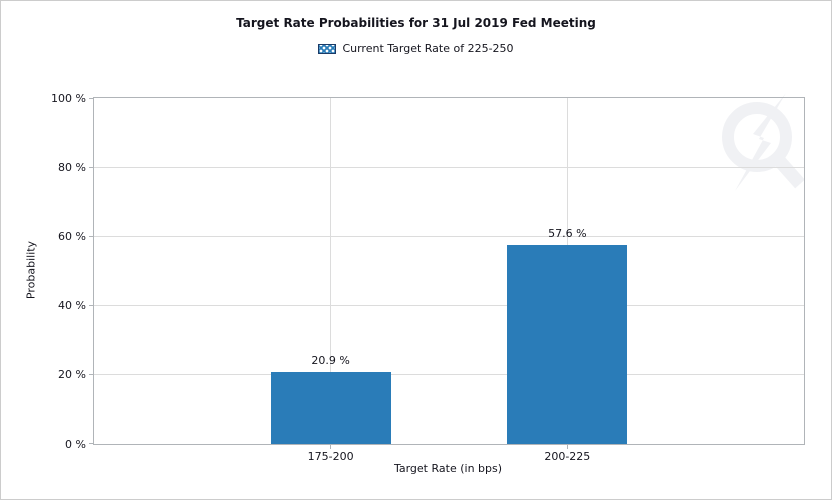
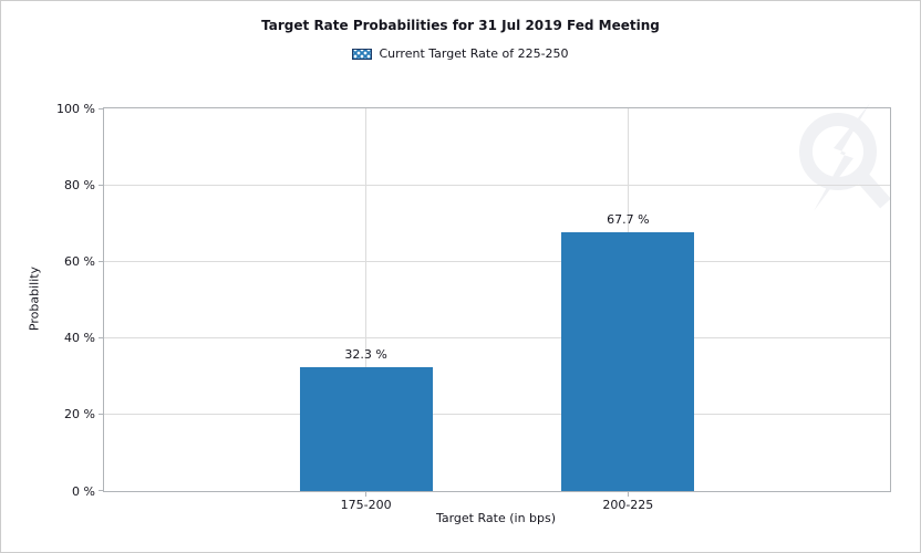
175-200: 20.9 -> 32.3
200-225: 57.6 -> 67.7
